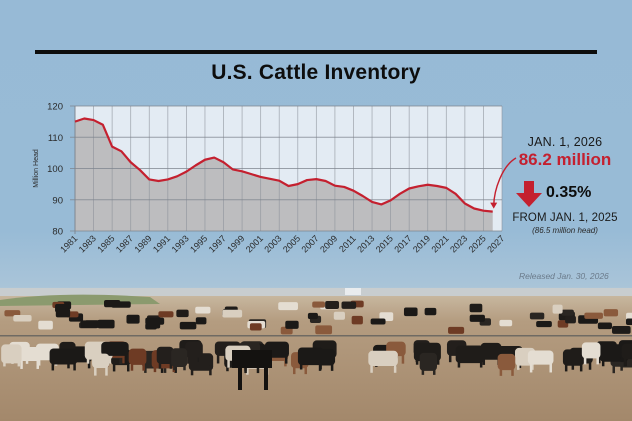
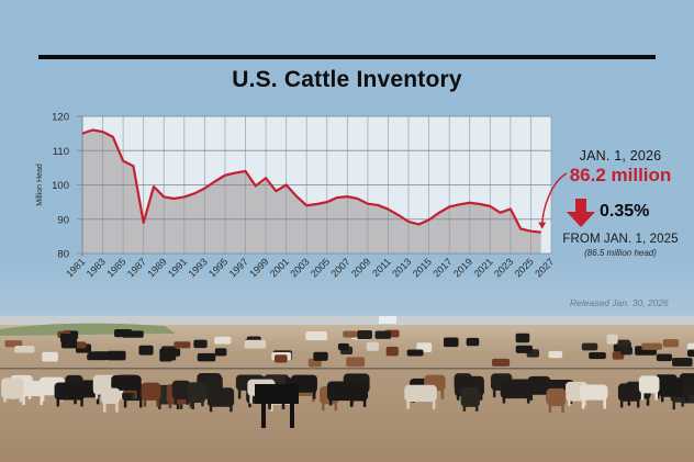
1987: 102 -> 89
1997: 102 -> 104
1999: 99 -> 102
2001: 97 -> 100
2003: 96 -> 94
2023: 89 -> 93
